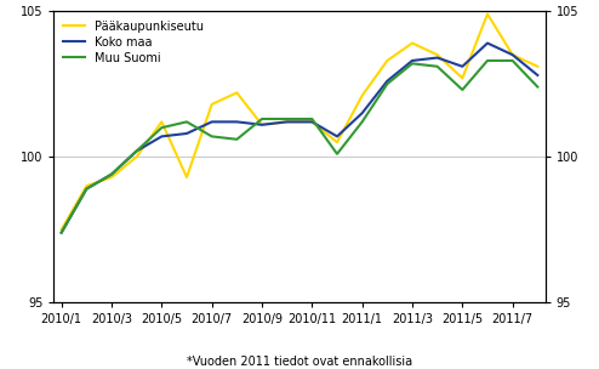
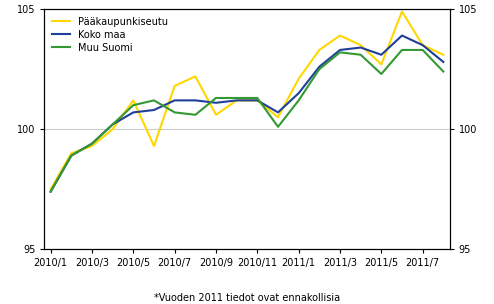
Pääkaupunkiseutu/2010/9: 101.1 -> 100.6
